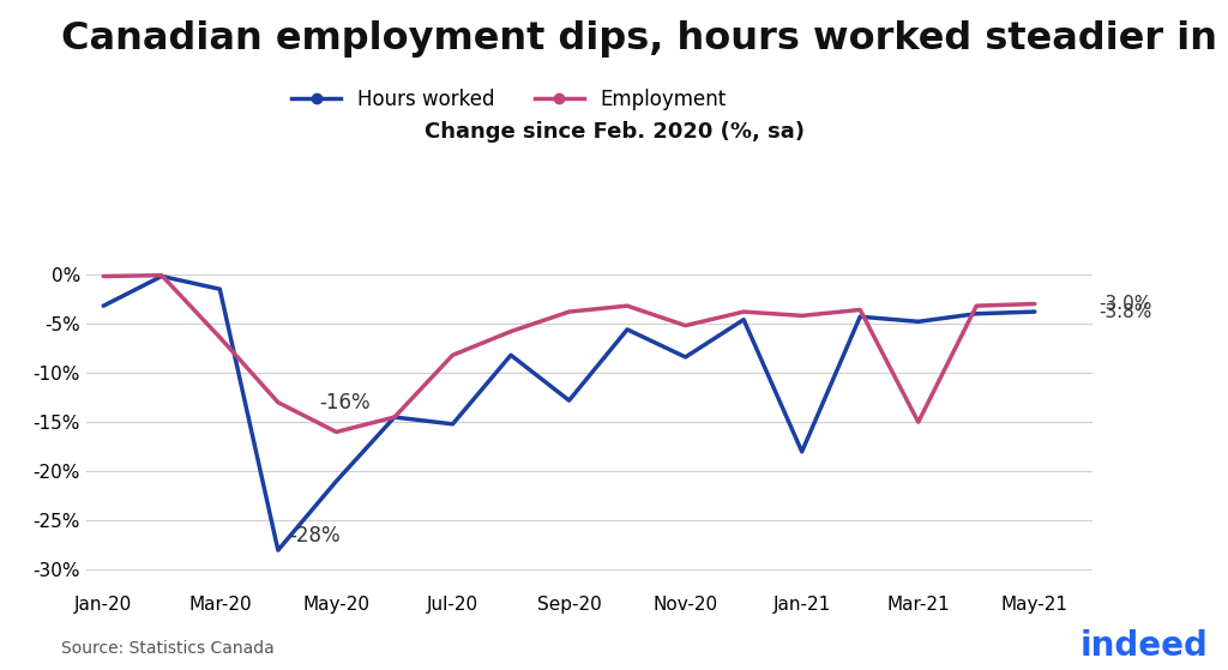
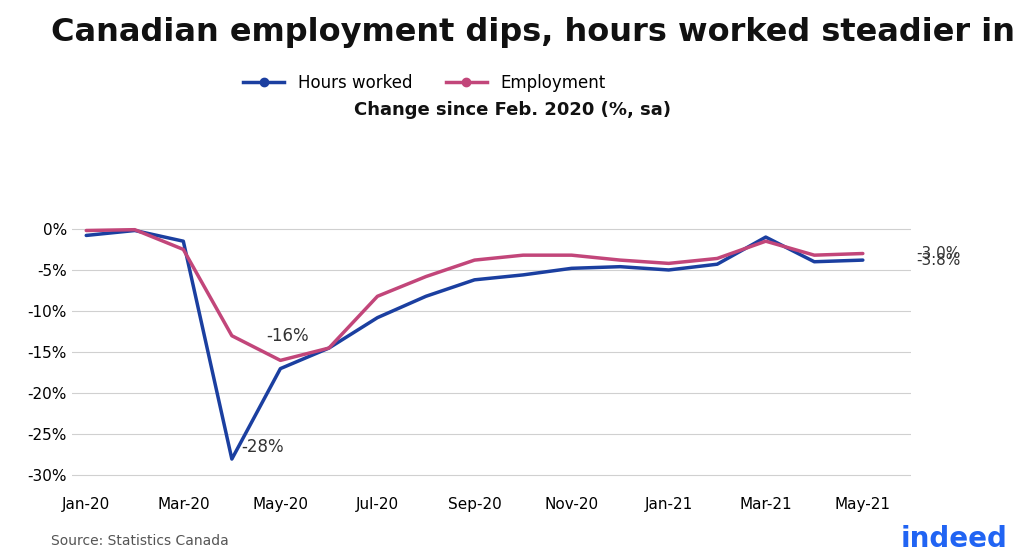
Hours worked/Jan-20: -3.2% -> -0.8%
Employment/Mar-20: -6.4% -> -2.5%
Hours worked/May-20: -21.0% -> -17.0%
Hours worked/Jul-20: -15.2% -> -10.8%
Hours worked/Sep-20: -12.8% -> -6.2%
Hours worked/Nov-20: -8.4% -> -4.8%
Employment/Nov-20: -5.2% -> -3.2%
Hours worked/Jan-21: -18.0% -> -5.0%
Hours worked/Mar-21: -4.8% -> -1.0%
Employment/Mar-21: -15.0% -> -1.5%
